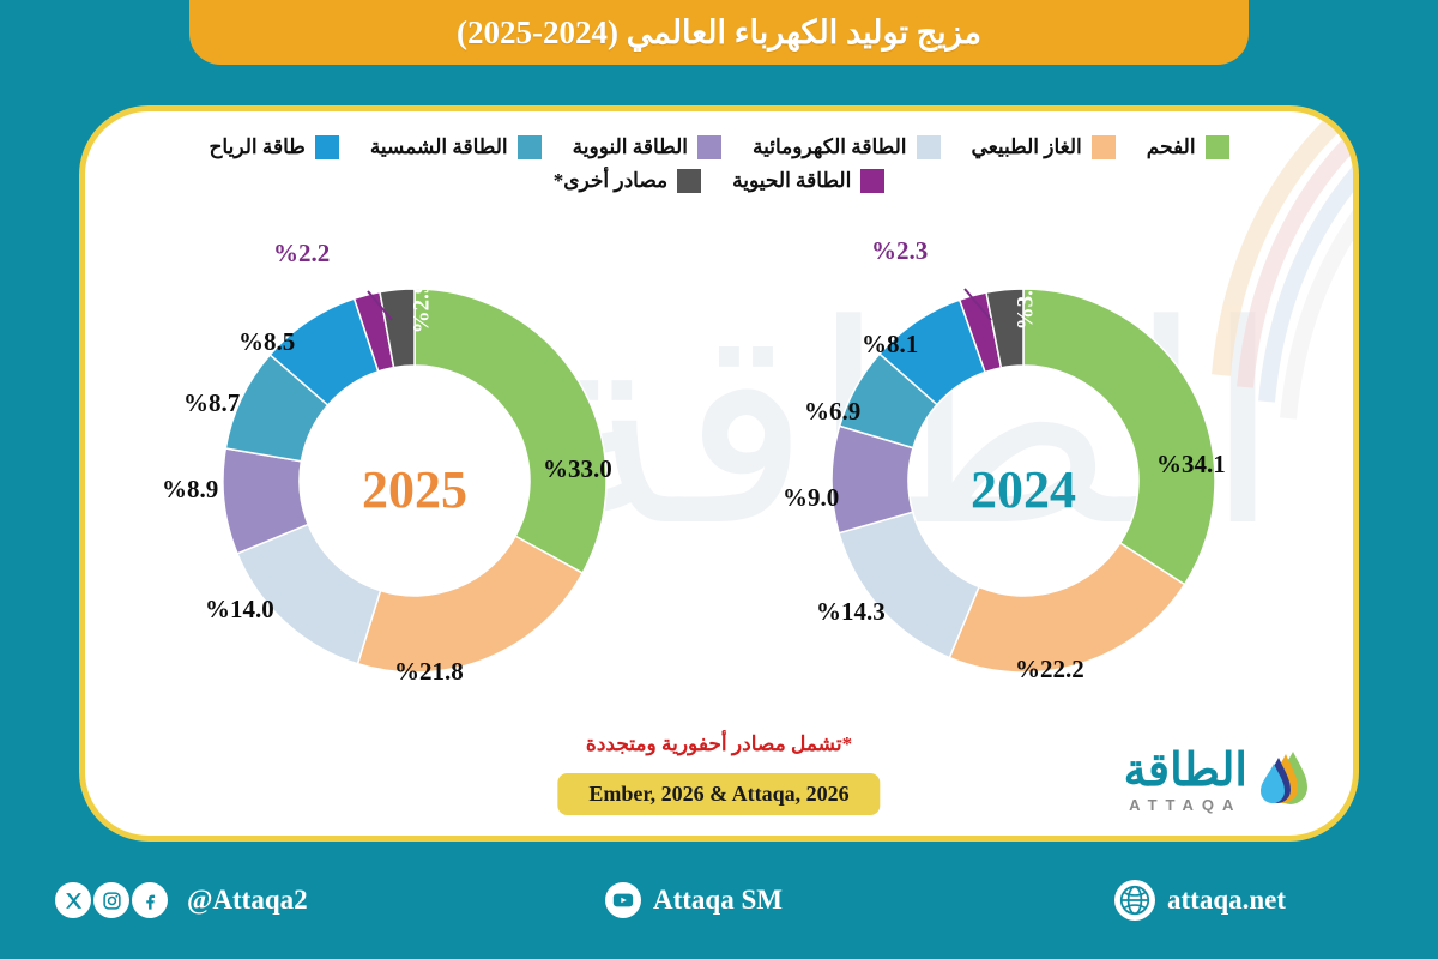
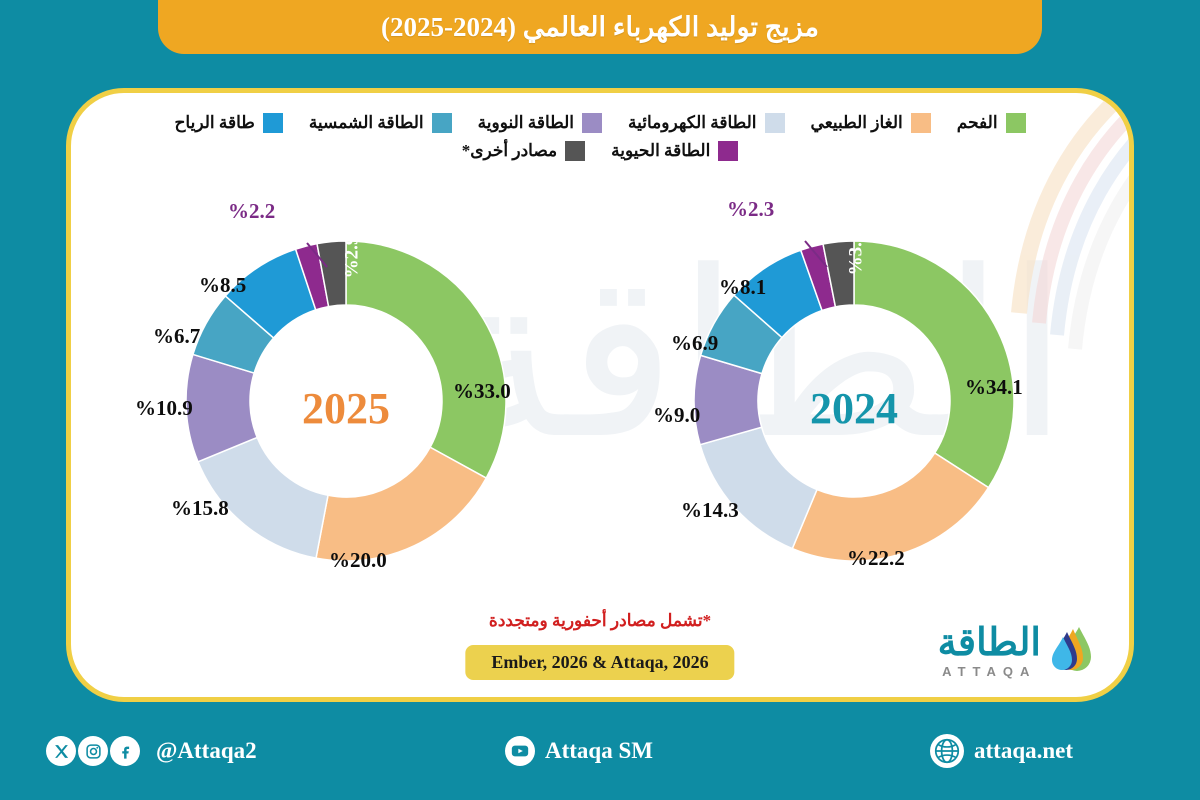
2025/الغاز الطبيعي: 21.8 -> 20.0
2025/الطاقة الكهرومائية: 14.0 -> 15.8
2025/الطاقة النووية: 8.9 -> 10.9
2025/الطاقة الشمسية: 8.7 -> 6.7
